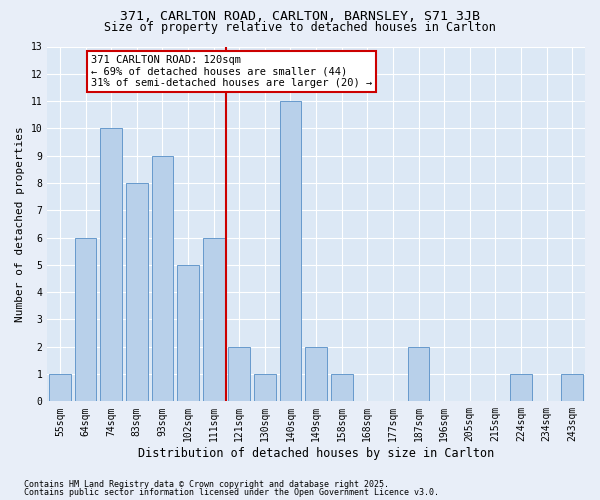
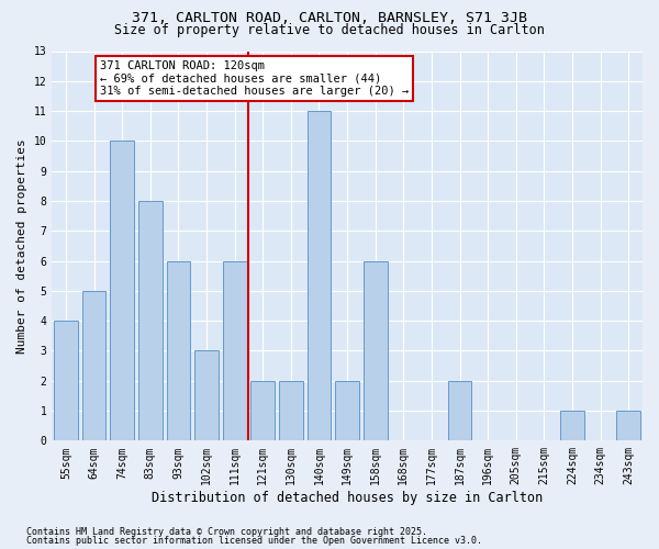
55sqm: 1 -> 4
64sqm: 6 -> 5
93sqm: 9 -> 6
102sqm: 5 -> 3
130sqm: 1 -> 2
158sqm: 1 -> 6
